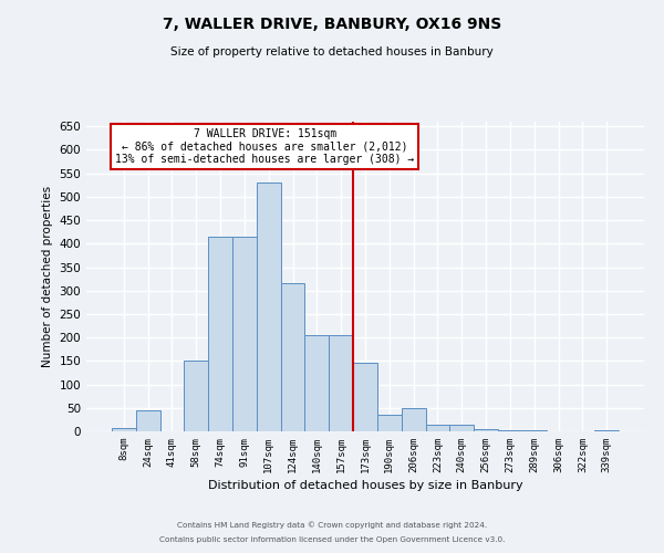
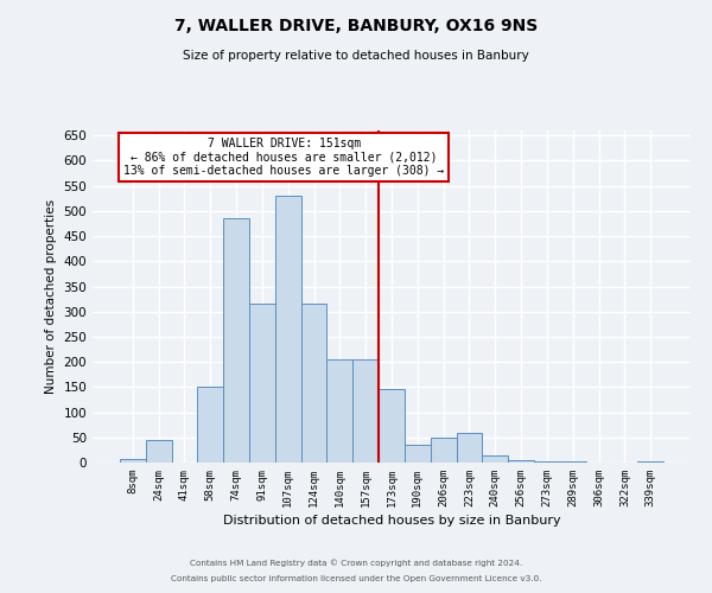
74sqm: 415 -> 485
91sqm: 415 -> 315
223sqm: 15 -> 60
